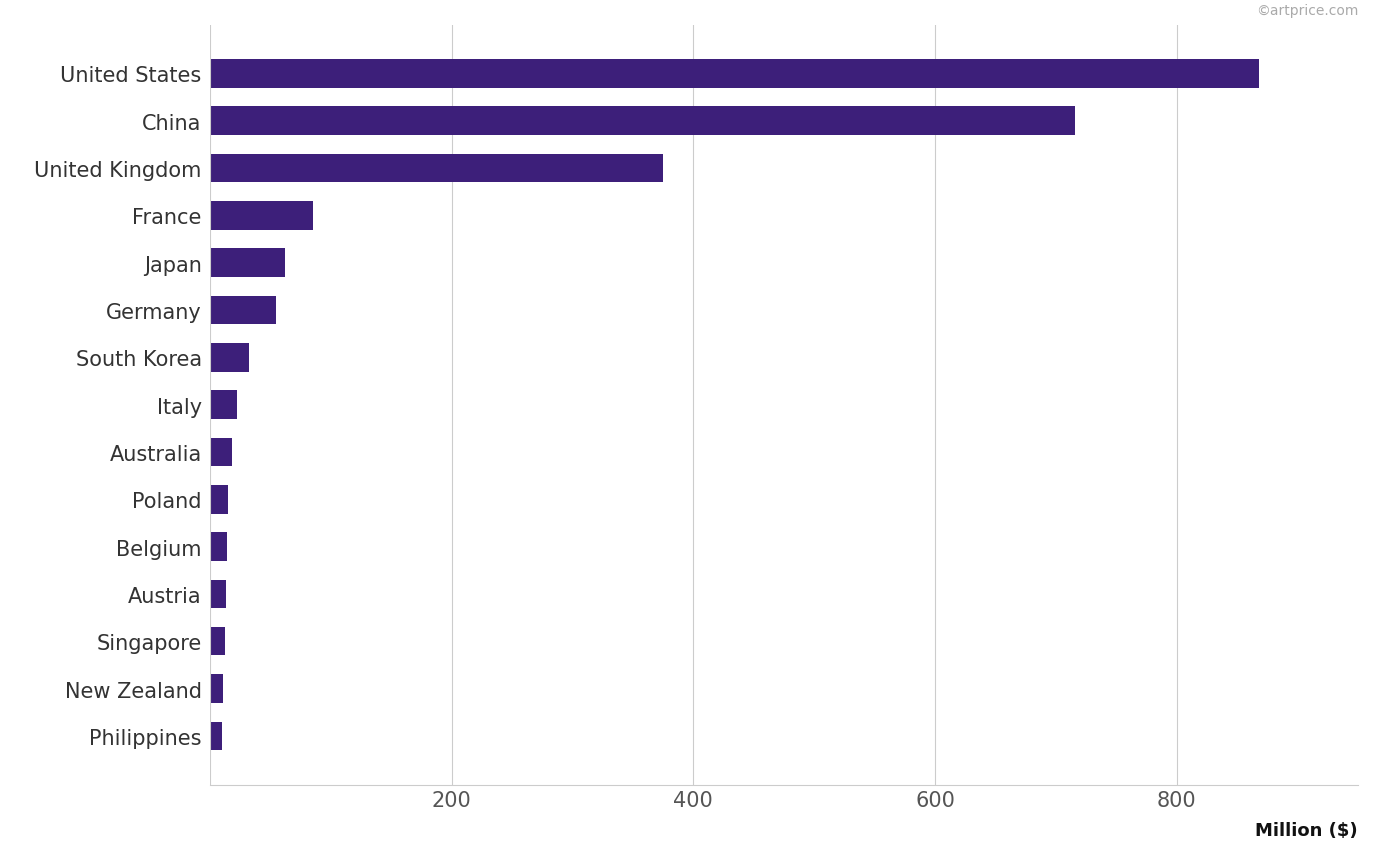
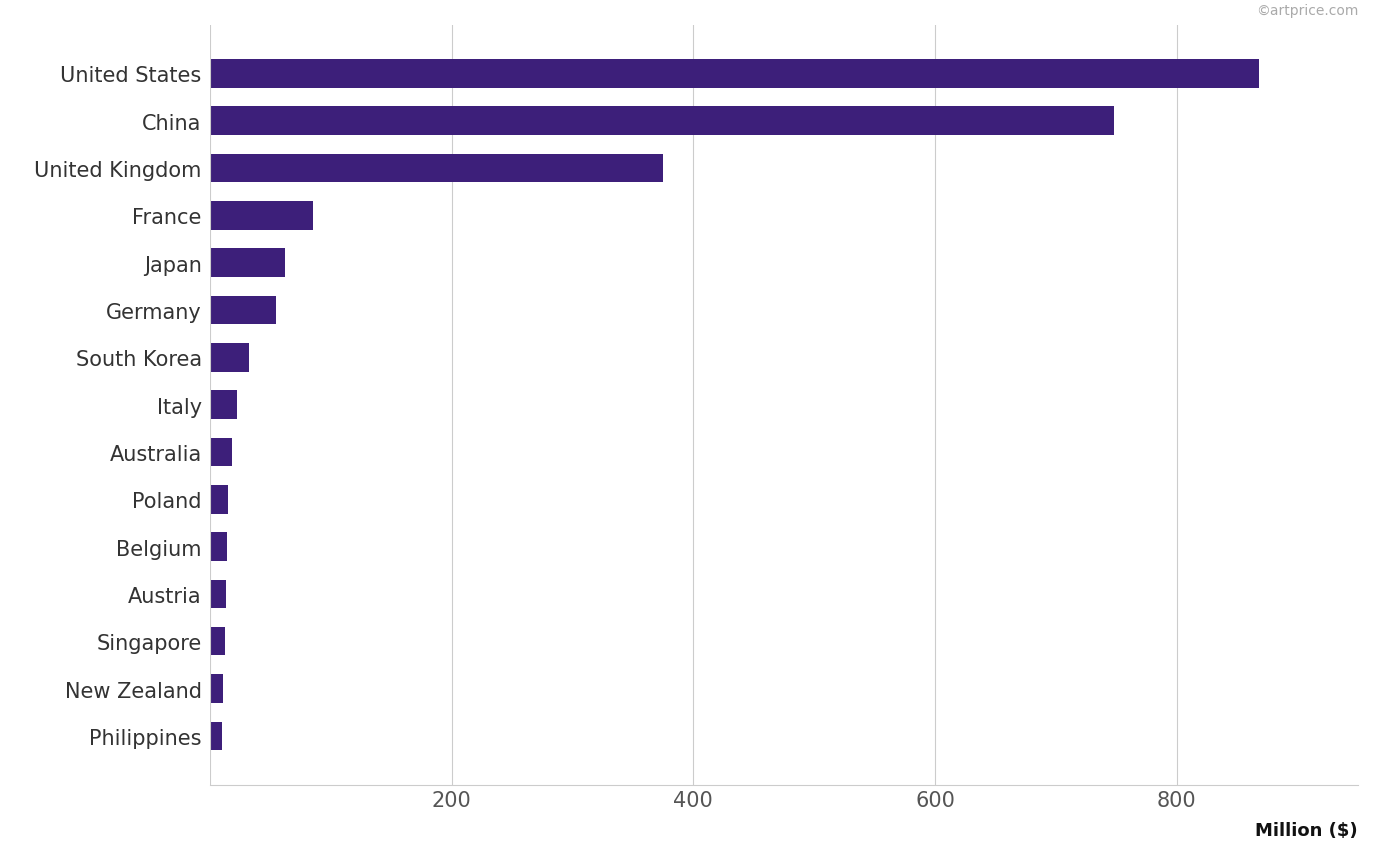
China: 716 -> 748
